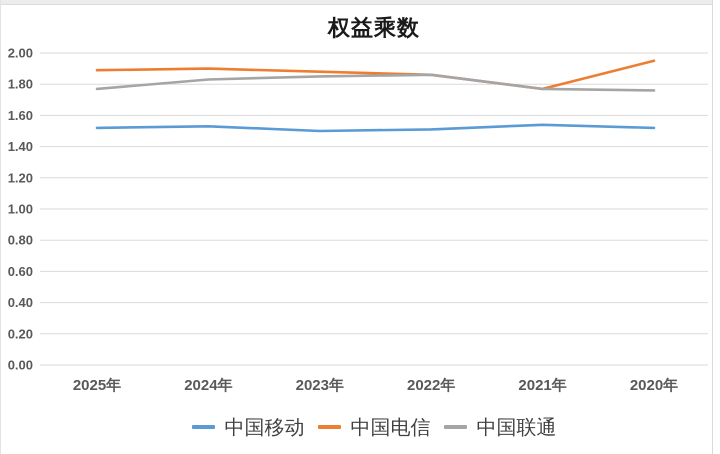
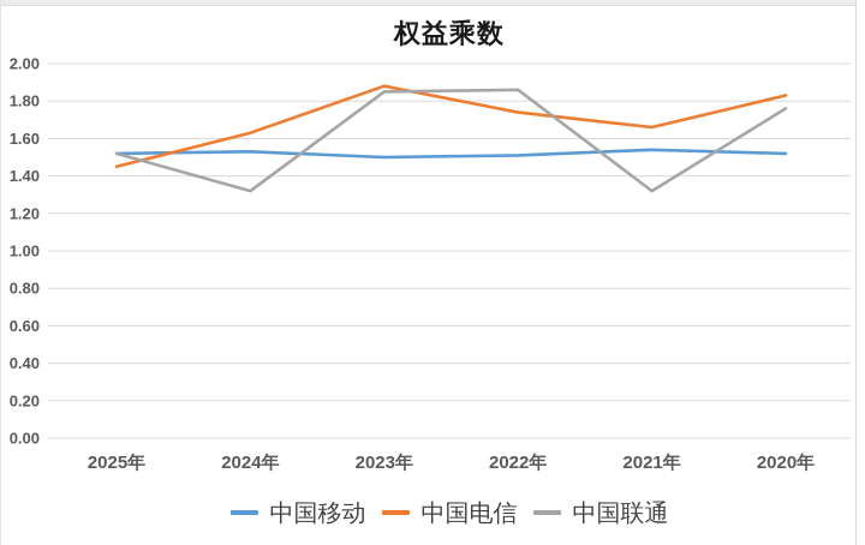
中国电信/2025年: 1.89 -> 1.45
中国联通/2025年: 1.77 -> 1.52
中国电信/2024年: 1.90 -> 1.63
中国联通/2024年: 1.83 -> 1.32
中国电信/2022年: 1.86 -> 1.74
中国电信/2021年: 1.77 -> 1.66
中国联通/2021年: 1.77 -> 1.32
中国电信/2020年: 1.95 -> 1.83
